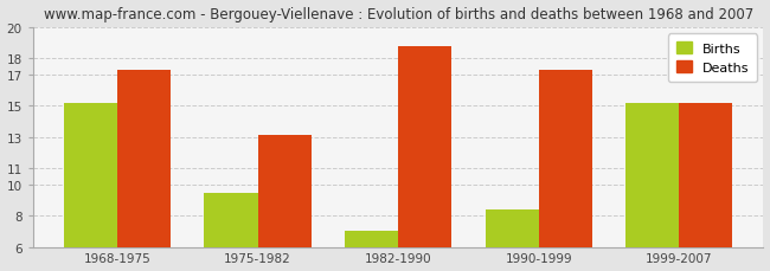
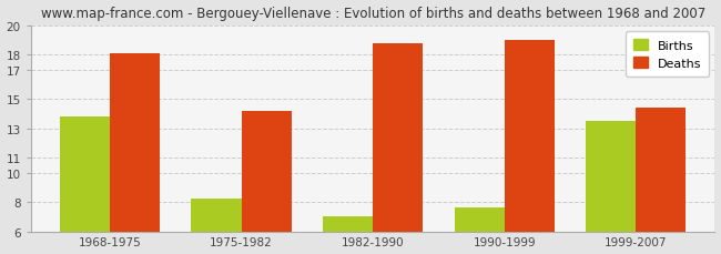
Births/1968-1975: 15.2 -> 13.8
Deaths/1968-1975: 17.3 -> 18.1
Births/1975-1982: 9.4 -> 8.2
Deaths/1975-1982: 13.1 -> 14.2
Births/1990-1999: 8.4 -> 7.6
Deaths/1990-1999: 17.3 -> 19.0
Births/1999-2007: 15.2 -> 13.5
Deaths/1999-2007: 15.2 -> 14.4
